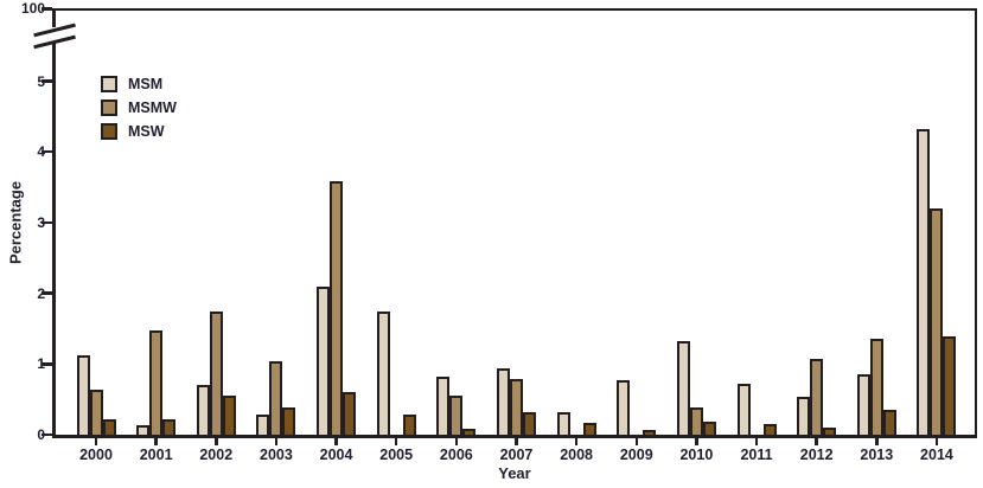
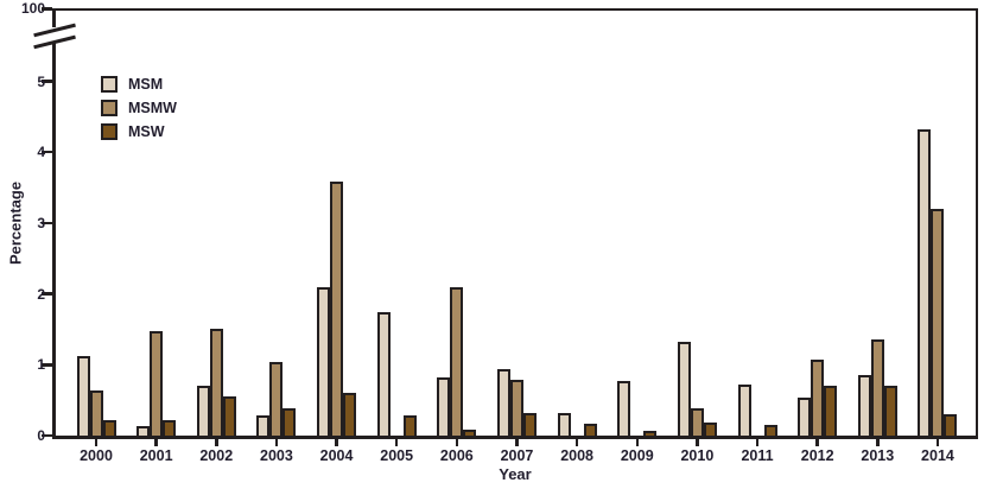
MSMW/2002: 1.7 -> 1.5
MSMW/2006: 0.6 -> 2.1
MSW/2012: 0.1 -> 0.7
MSW/2013: 0.4 -> 0.7
MSW/2014: 1.4 -> 0.3
